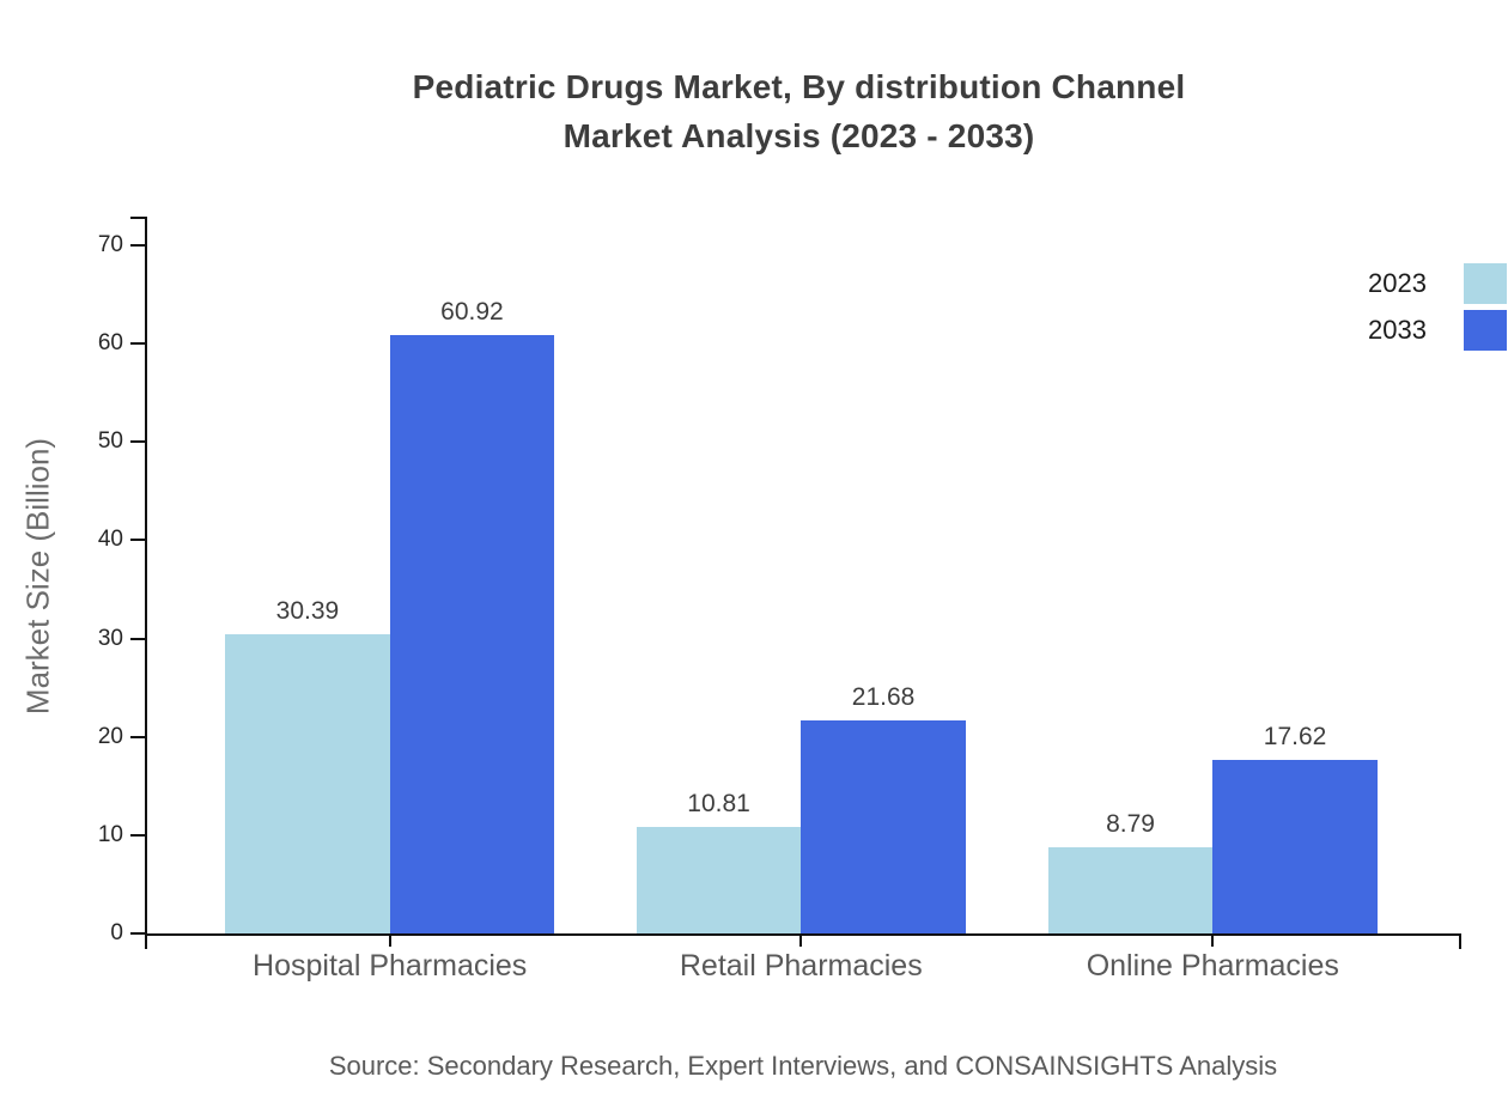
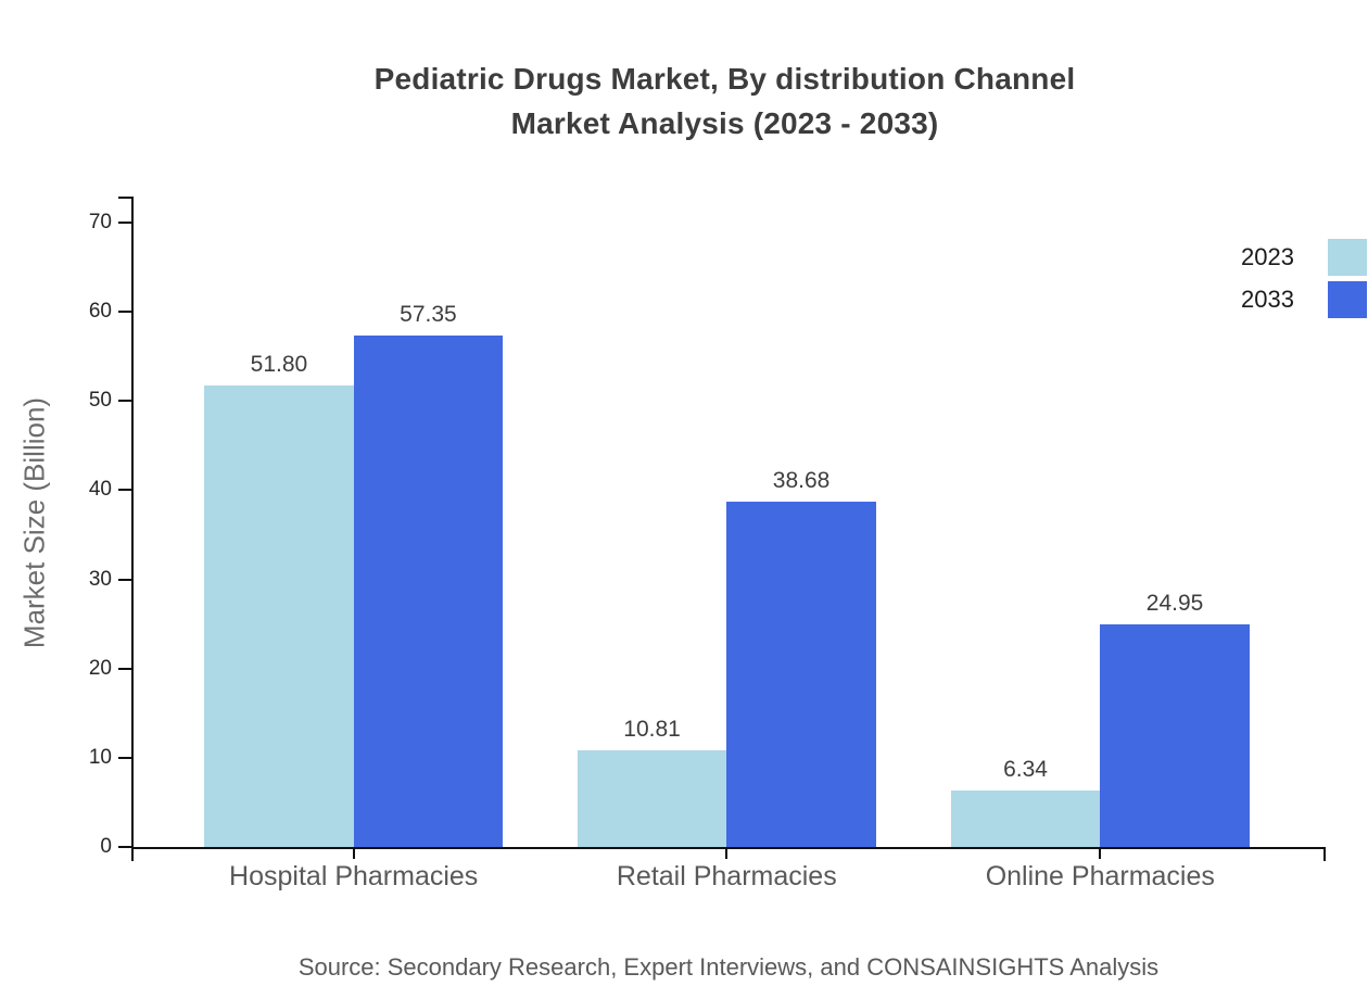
2023/Hospital Pharmacies: 30.39 -> 51.80
2033/Hospital Pharmacies: 60.92 -> 57.35
2033/Retail Pharmacies: 21.68 -> 38.68
2023/Online Pharmacies: 8.79 -> 6.34
2033/Online Pharmacies: 17.62 -> 24.95
